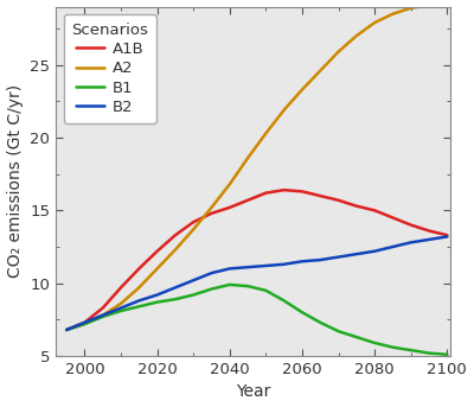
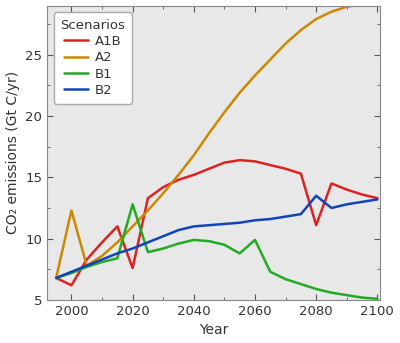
A1B/2000: 7.3 -> 6.2
A2/2000: 7.2 -> 12.3
A1B/2020: 12.2 -> 7.6
B1/2020: 8.7 -> 12.8
B1/2060: 8.0 -> 9.9
A1B/2080: 15.0 -> 11.1
B2/2080: 12.2 -> 13.5
